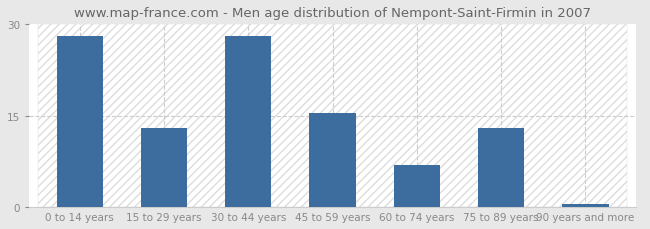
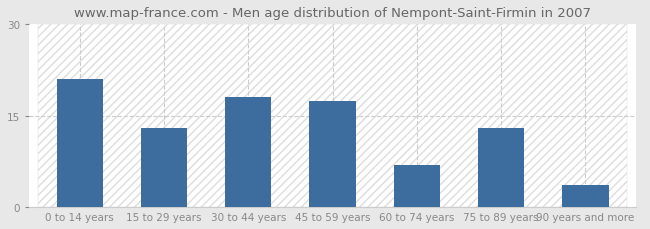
0 to 14 years: 28.0 -> 21.0
30 to 44 years: 28.0 -> 18.0
45 to 59 years: 15.5 -> 17.4
90 years and more: 0.5 -> 3.6
